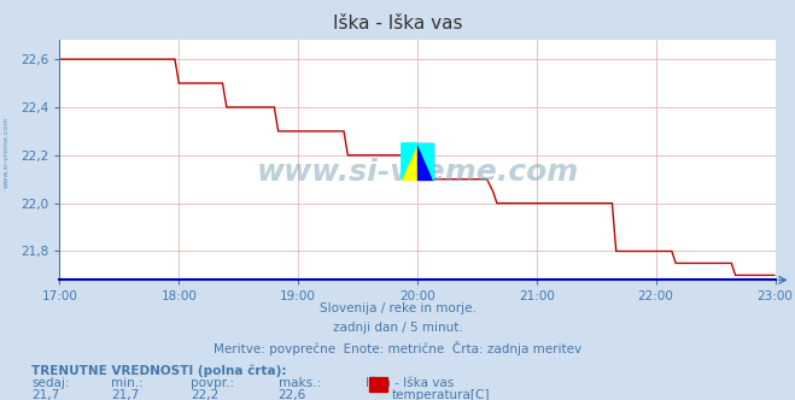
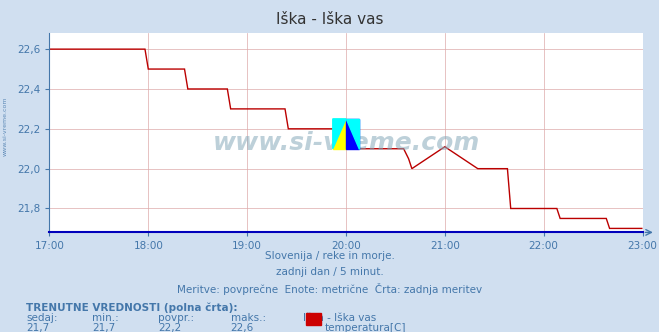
21:00: 22,00 -> 22,11
